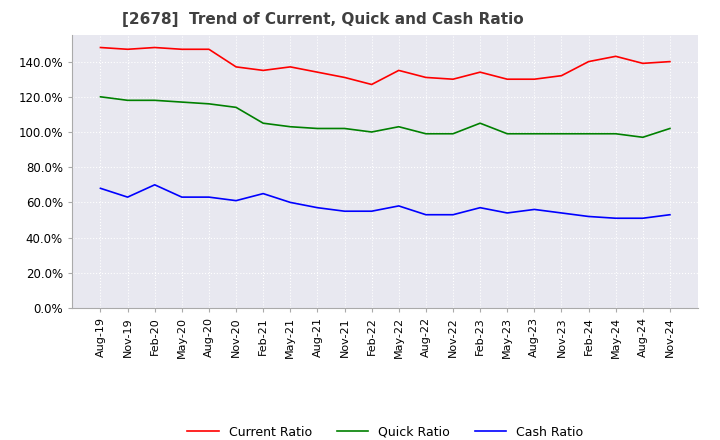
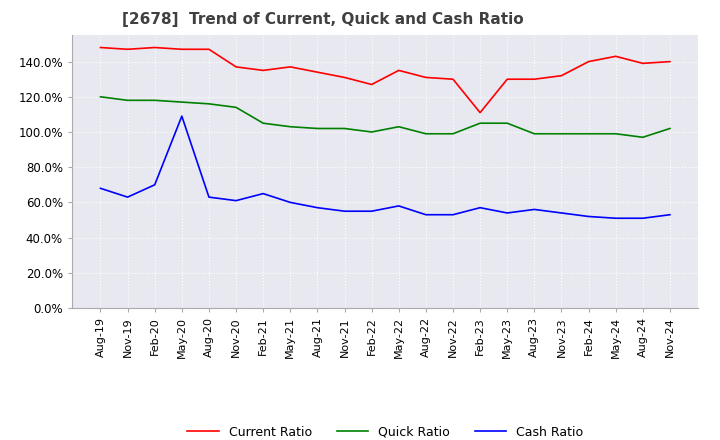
Cash Ratio/May-20: 63% -> 109%
Current Ratio/Feb-23: 134% -> 111%
Quick Ratio/May-23: 99% -> 105%
